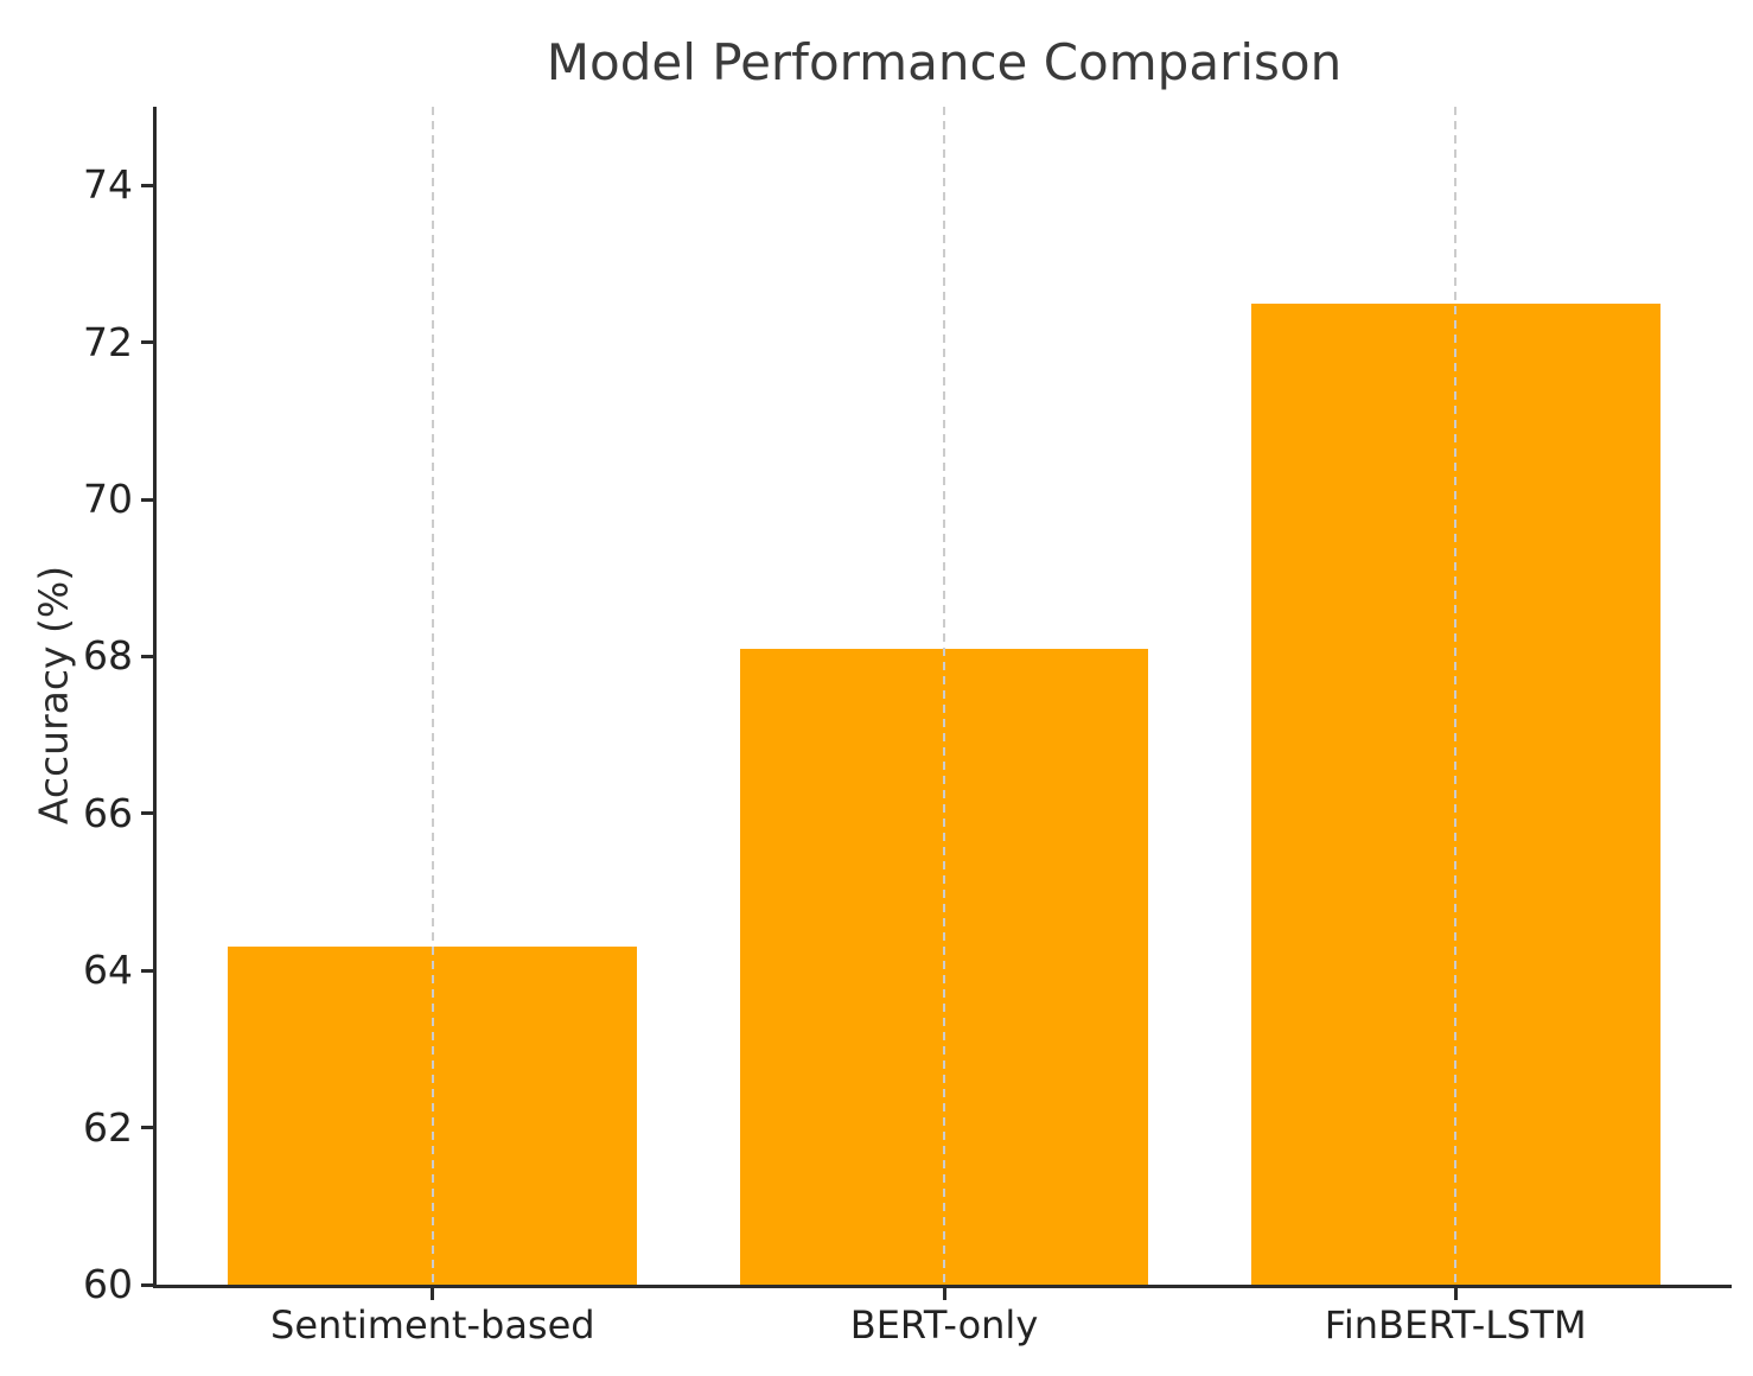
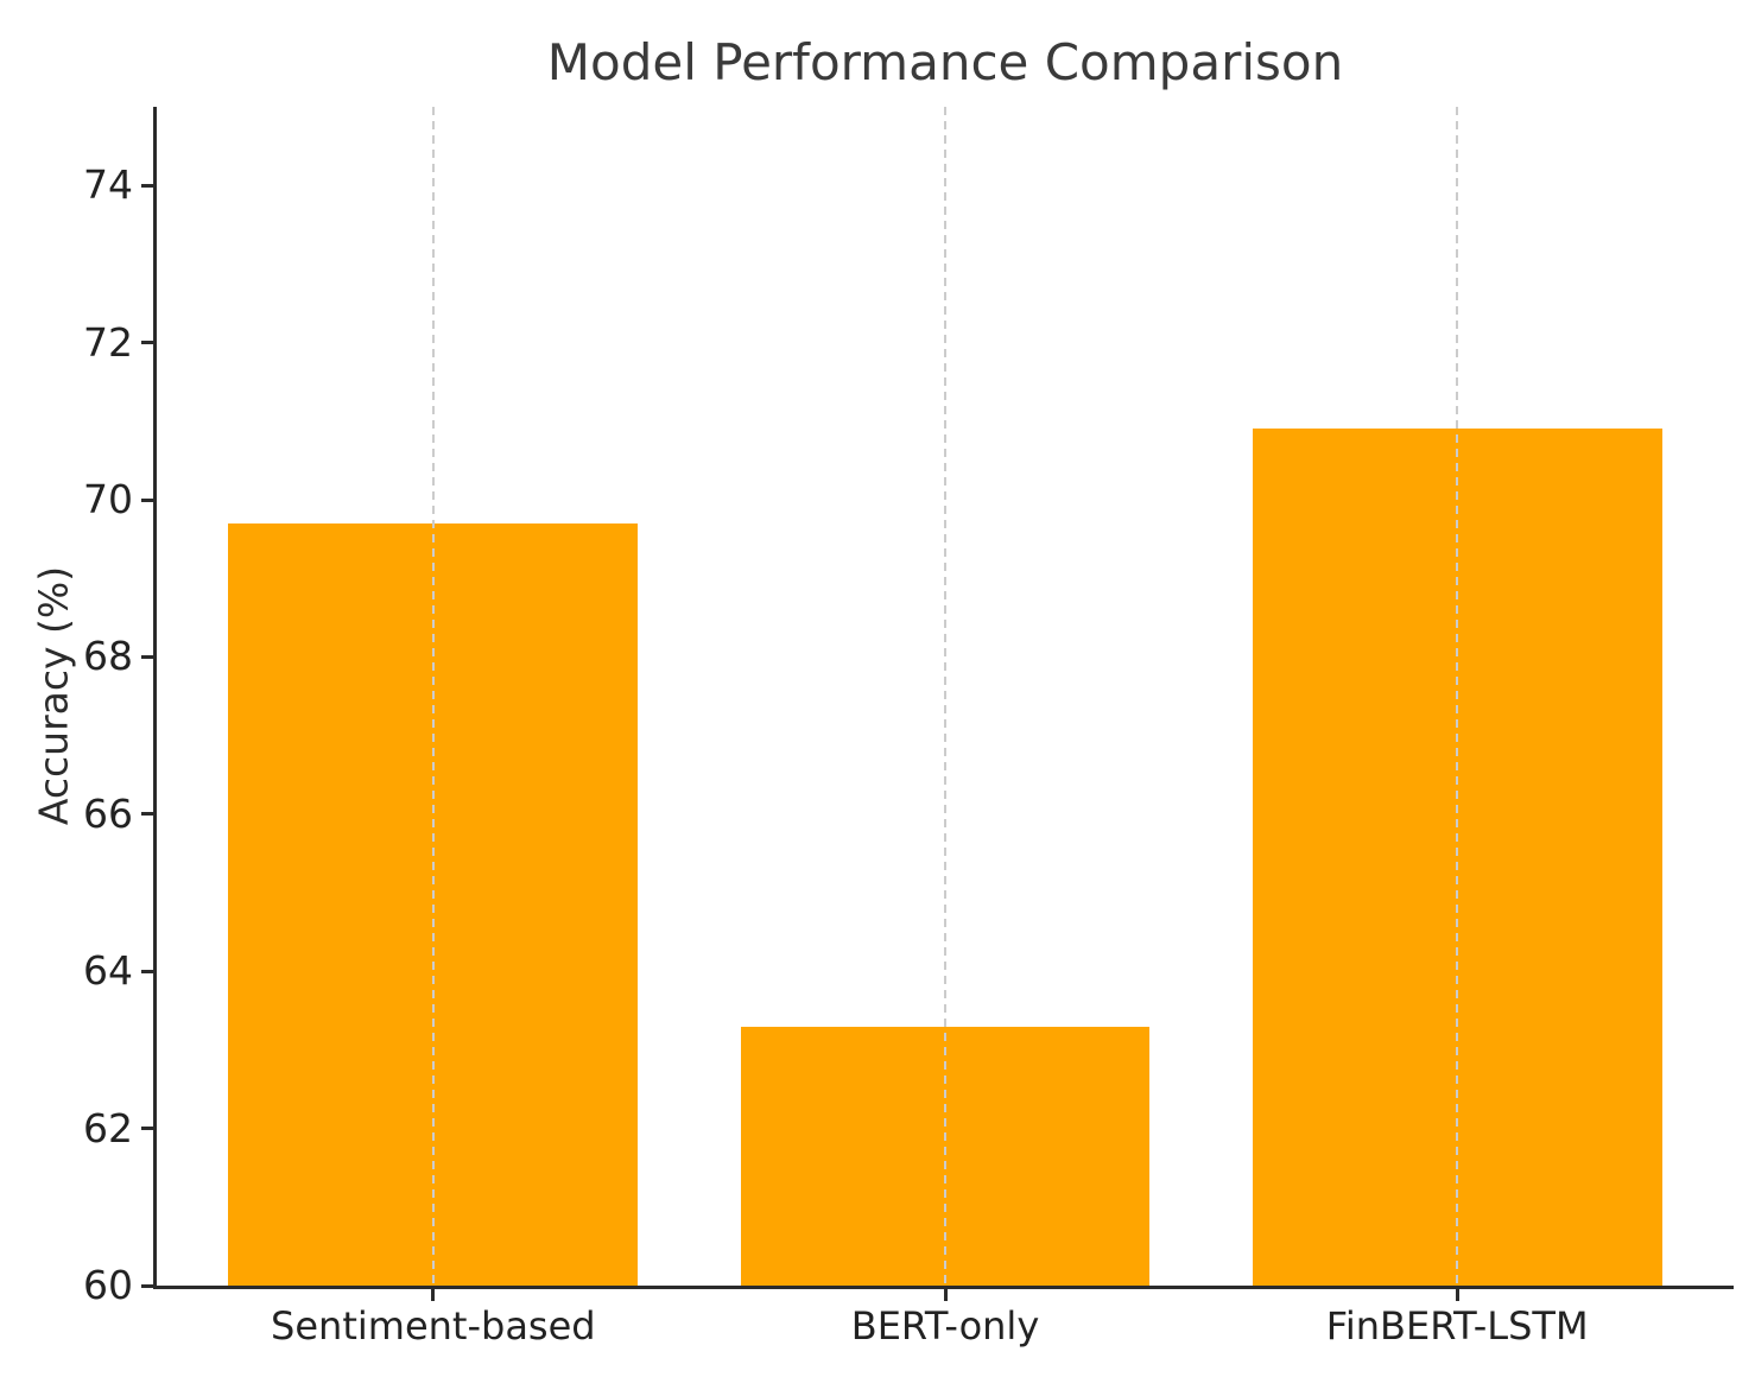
Sentiment-based: 64.3 -> 69.7
BERT-only: 68.1 -> 63.3
FinBERT-LSTM: 72.5 -> 70.9
